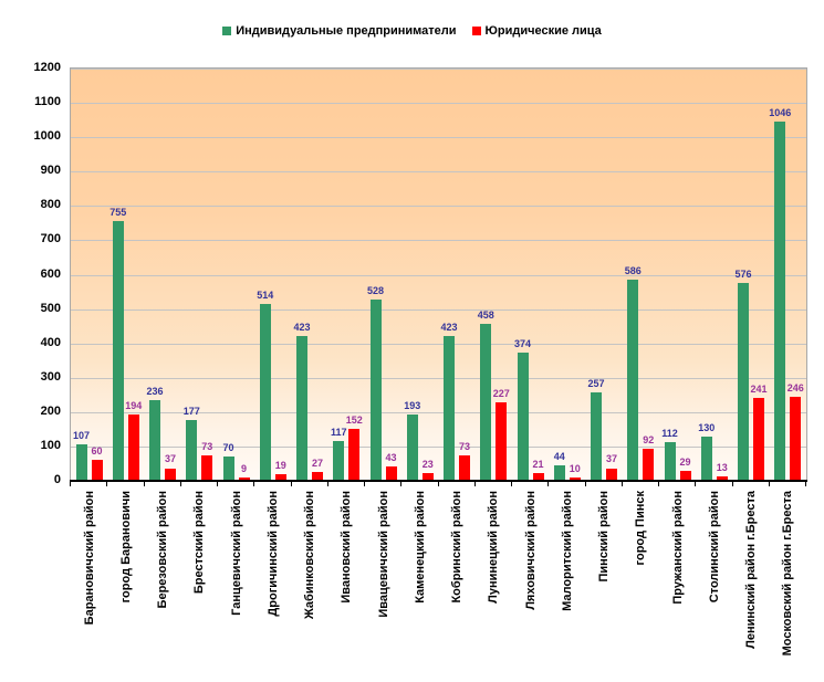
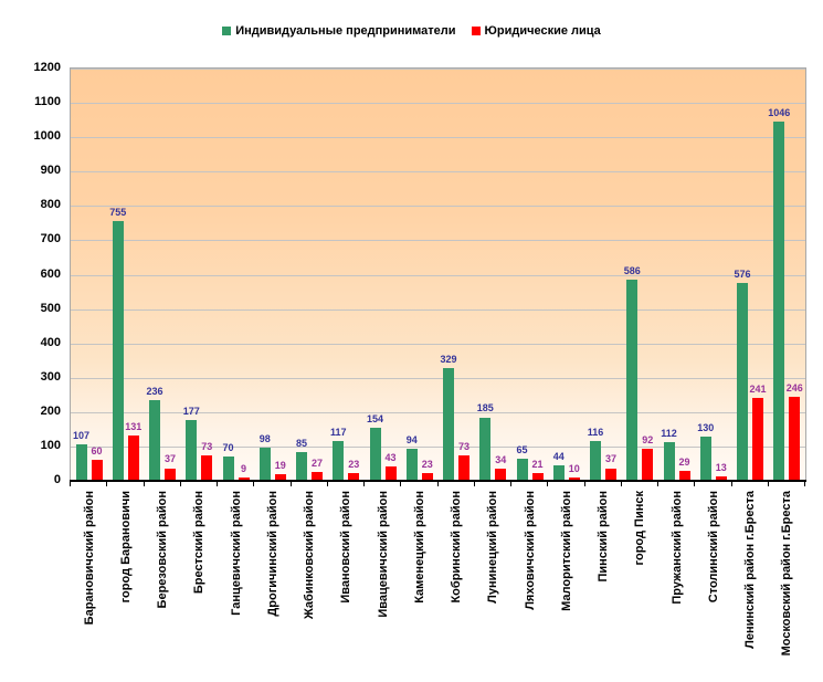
Юридические лица/город Барановичи: 194 -> 131
Индивидуальные предприниматели/Дрогичинский район: 514 -> 98
Индивидуальные предприниматели/Жабинковский район: 423 -> 85
Юридические лица/Ивановский район: 152 -> 23
Индивидуальные предприниматели/Ивацевичский район: 528 -> 154
Индивидуальные предприниматели/Каменецкий район: 193 -> 94
Индивидуальные предприниматели/Кобринский район: 423 -> 329
Индивидуальные предприниматели/Лунинецкий район: 458 -> 185
Юридические лица/Лунинецкий район: 227 -> 34
Индивидуальные предприниматели/Ляховичский район: 374 -> 65
Индивидуальные предприниматели/Пинский район: 257 -> 116
